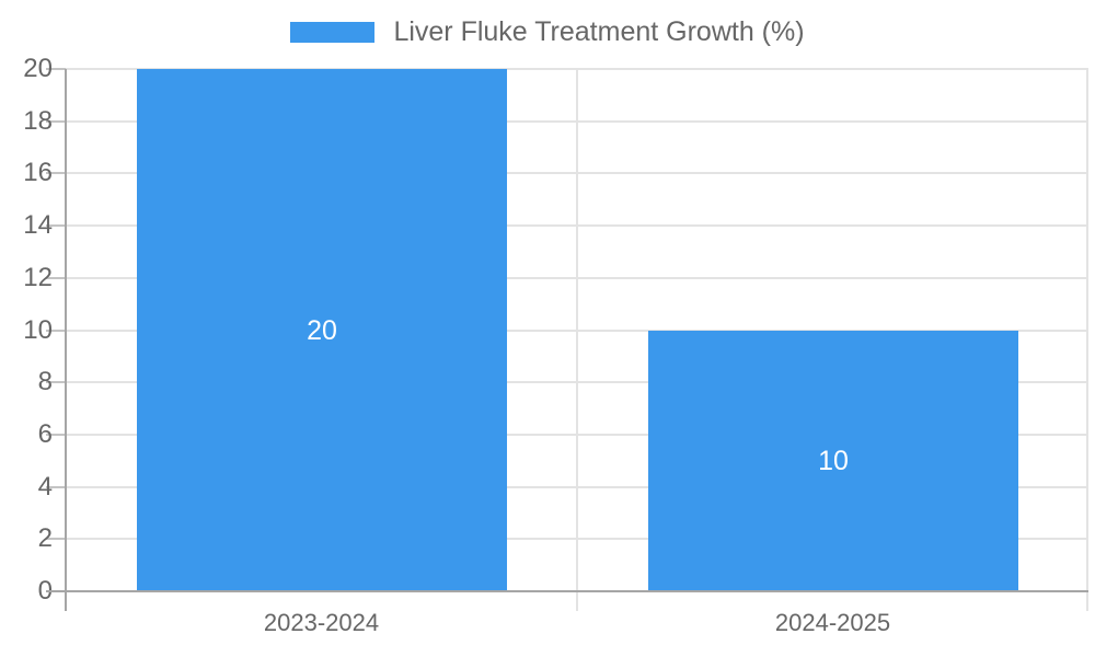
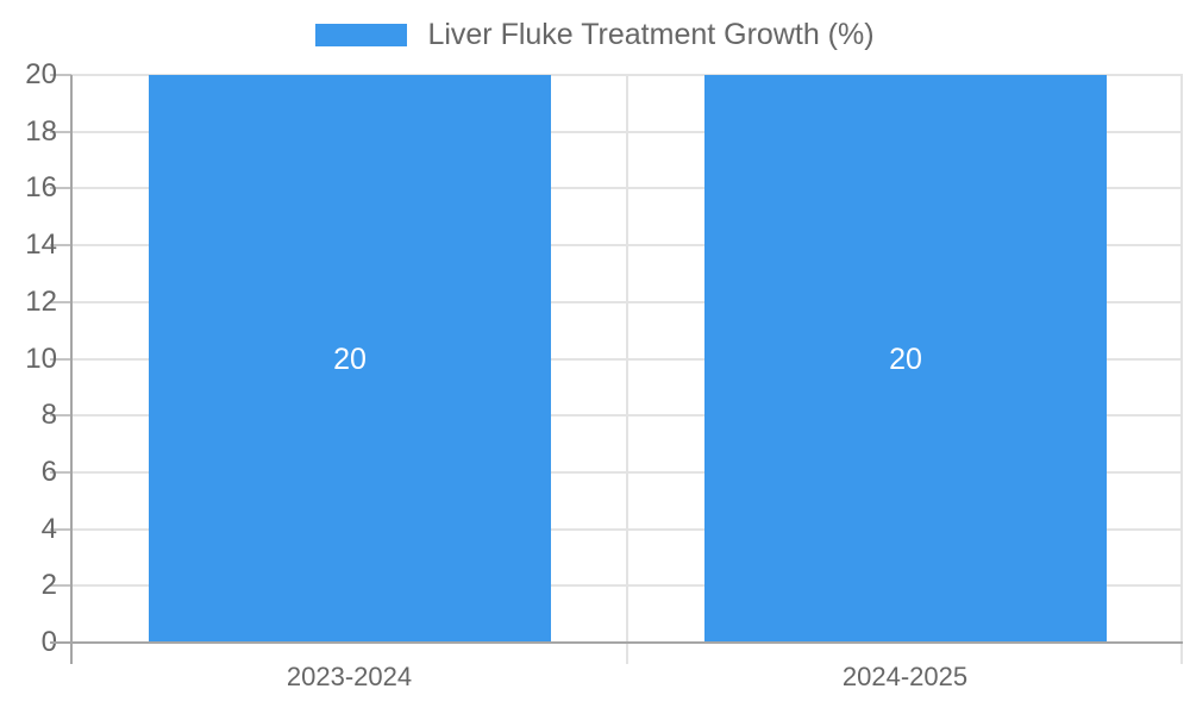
2024-2025: 10 -> 20
